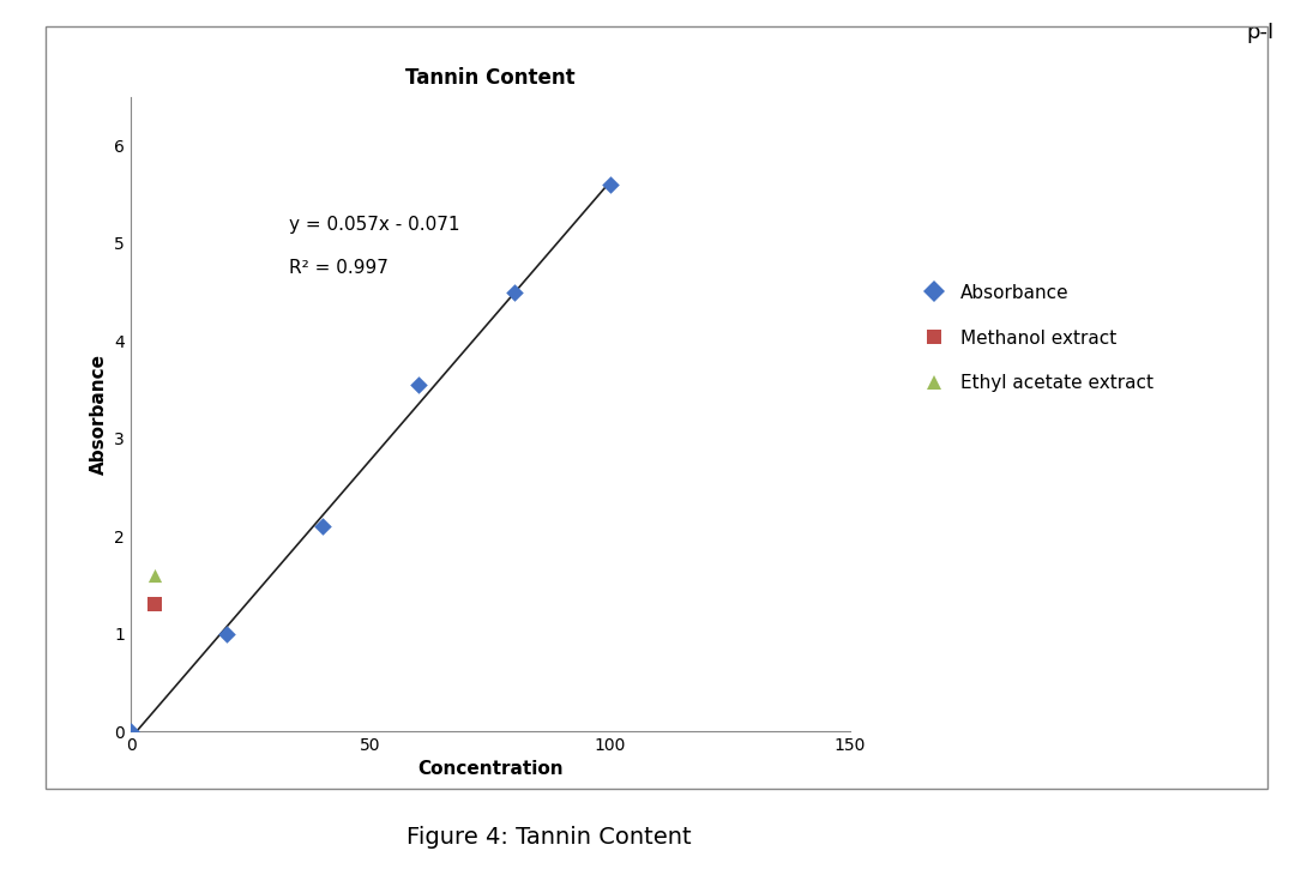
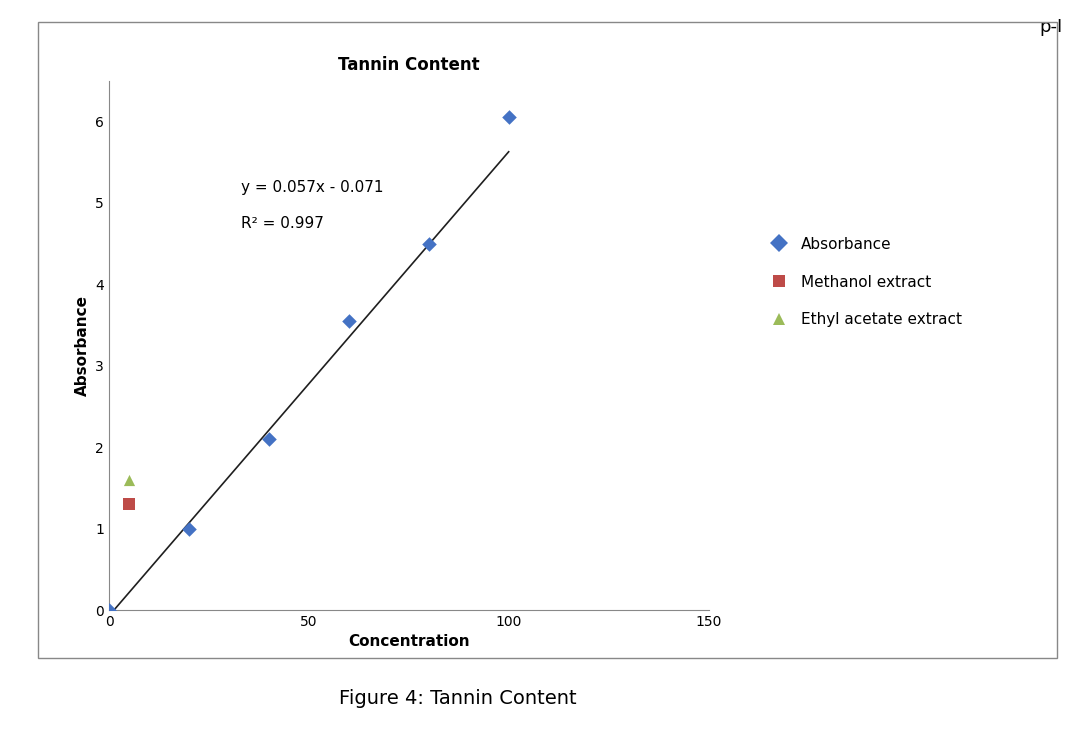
Absorbance/100: 5.60 -> 6.06
